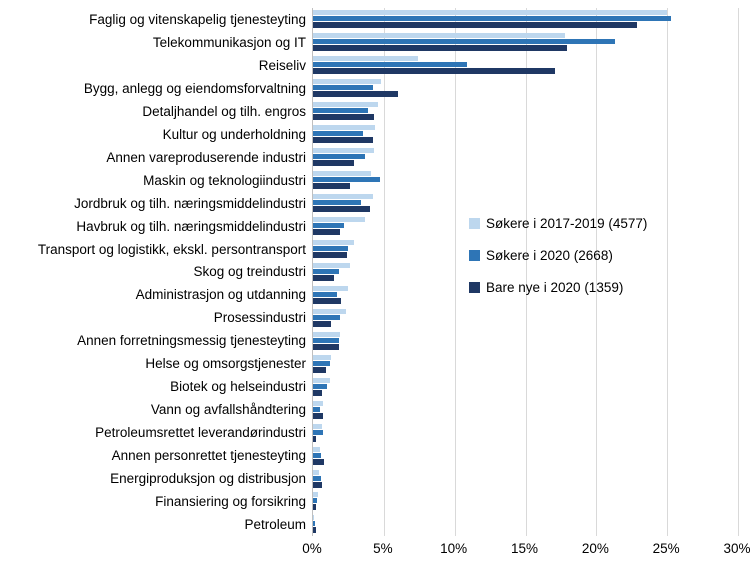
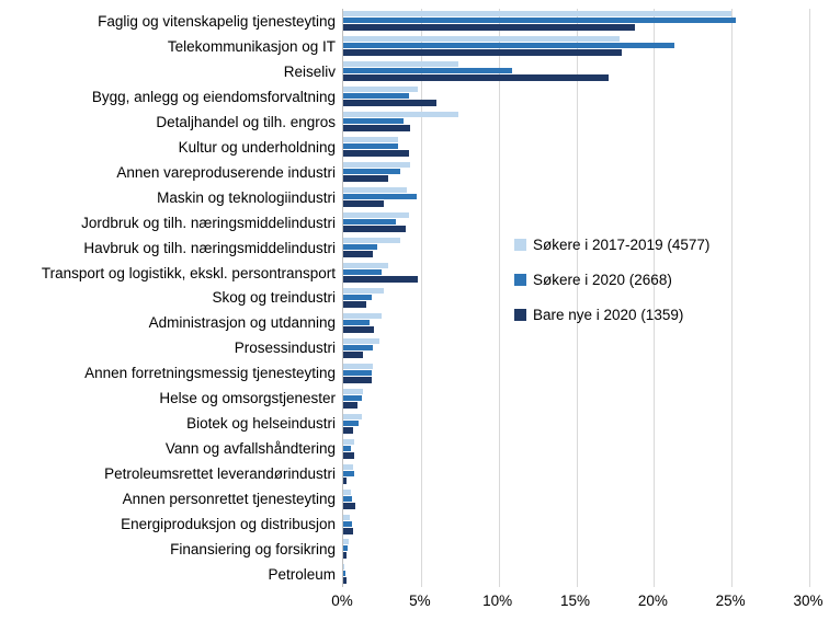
Bare nye i 2020 (1359)/Faglig og vitenskapelig tjenesteyting: 22.9% -> 18.8%
Søkere i 2017-2019 (4577)/Detaljhandel og tilh. engros: 4.6% -> 7.4%
Søkere i 2017-2019 (4577)/Kultur og underholdning: 4.4% -> 3.5%
Bare nye i 2020 (1359)/Transport og logistikk, ekskl. persontransport: 2.4% -> 4.8%
